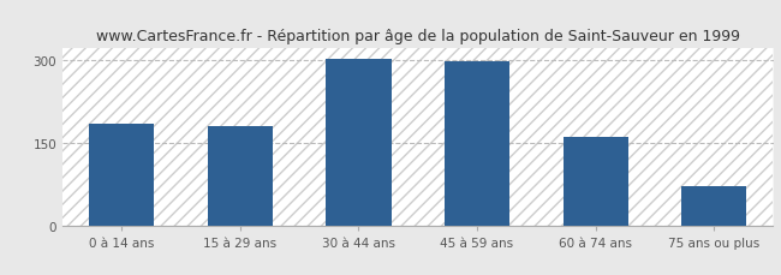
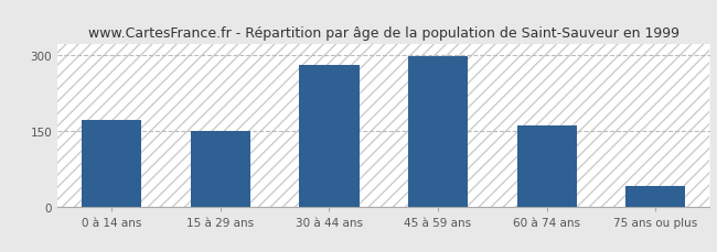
0 à 14 ans: 185 -> 170
15 à 29 ans: 180 -> 150
30 à 44 ans: 302 -> 280
75 ans ou plus: 70 -> 40
